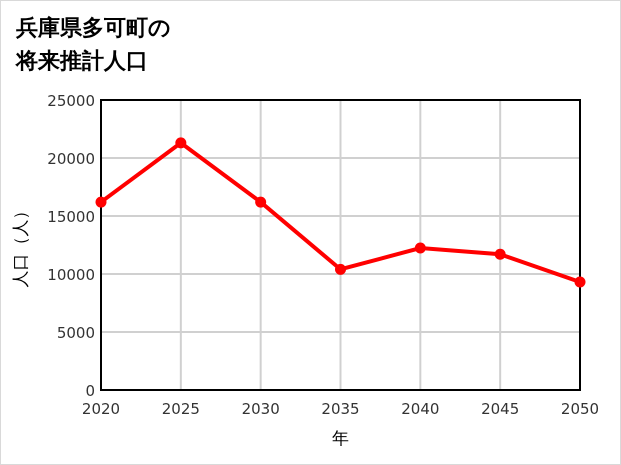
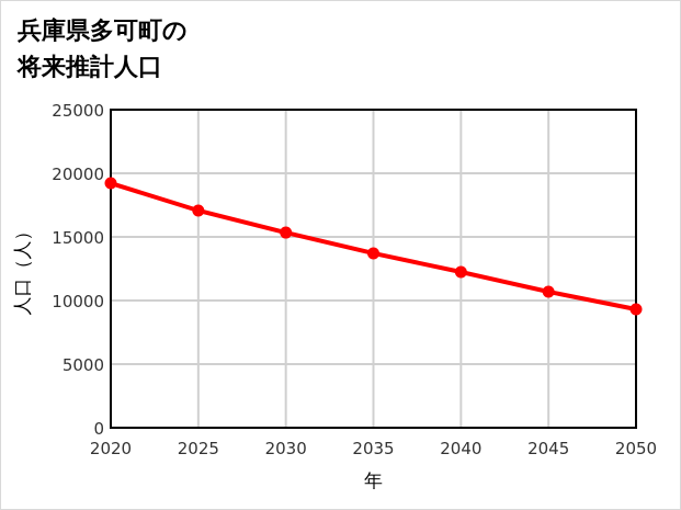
2020: 16200 -> 19200
2025: 21300 -> 17100
2030: 16200 -> 15300
2035: 10400 -> 13700
2045: 11700 -> 10700
